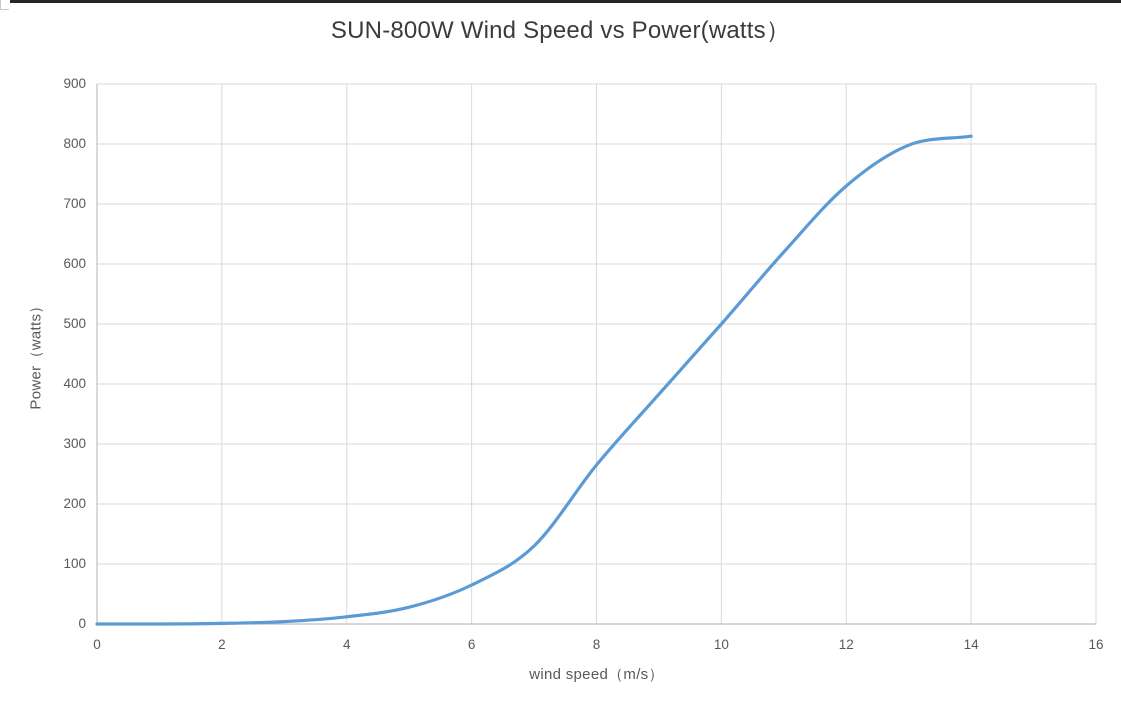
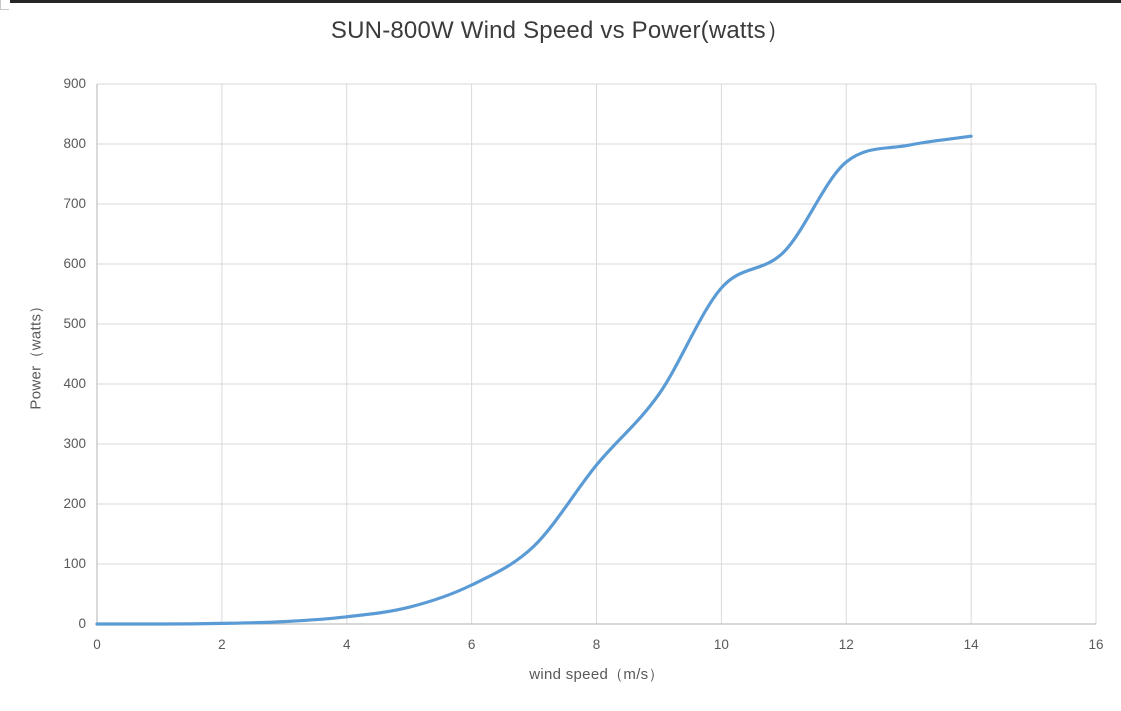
10: 500 -> 560
12: 730 -> 770
